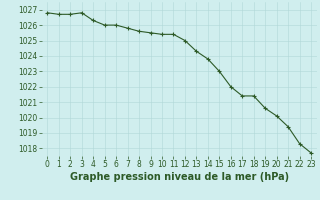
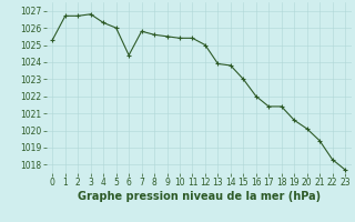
0: 1026.8 -> 1025.3
6: 1026.0 -> 1024.4
13: 1024.3 -> 1023.9
